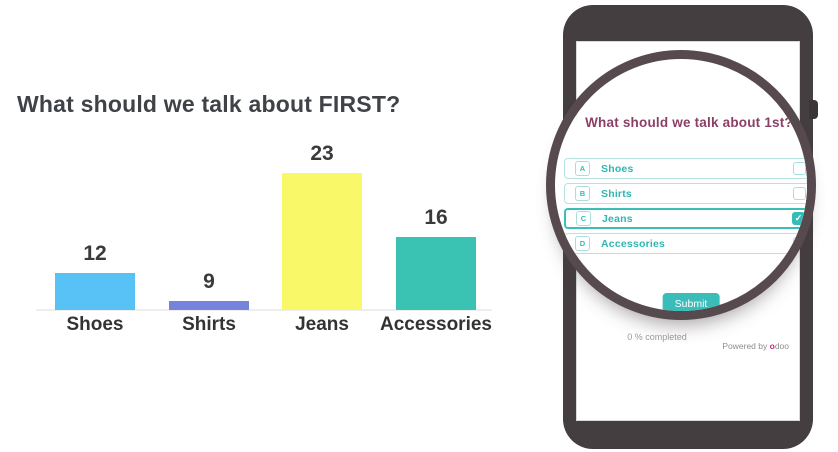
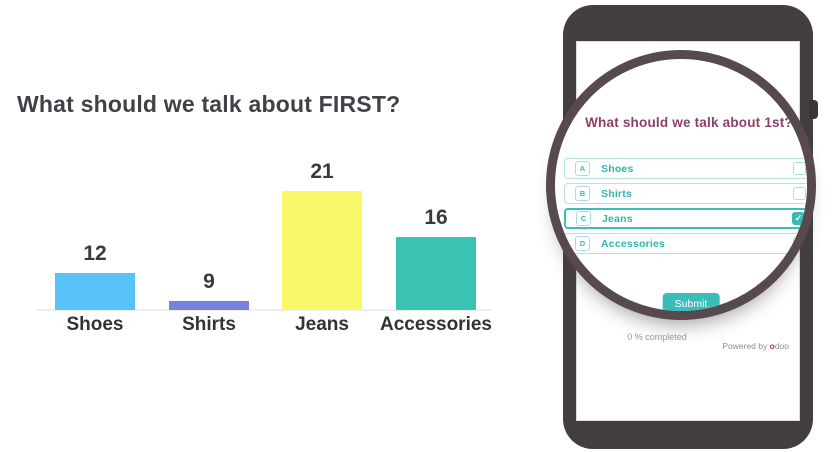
Jeans: 23 -> 21
